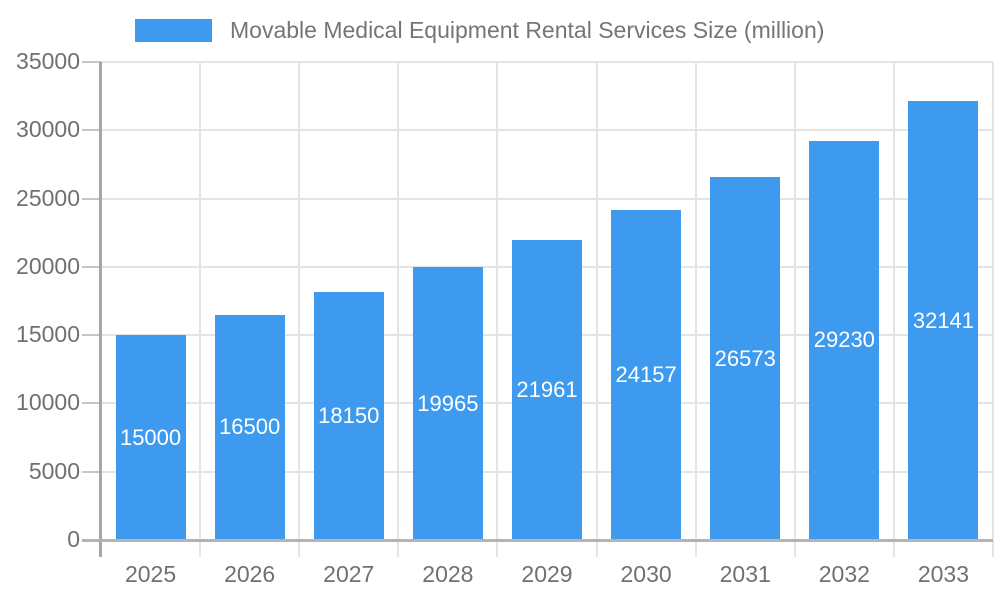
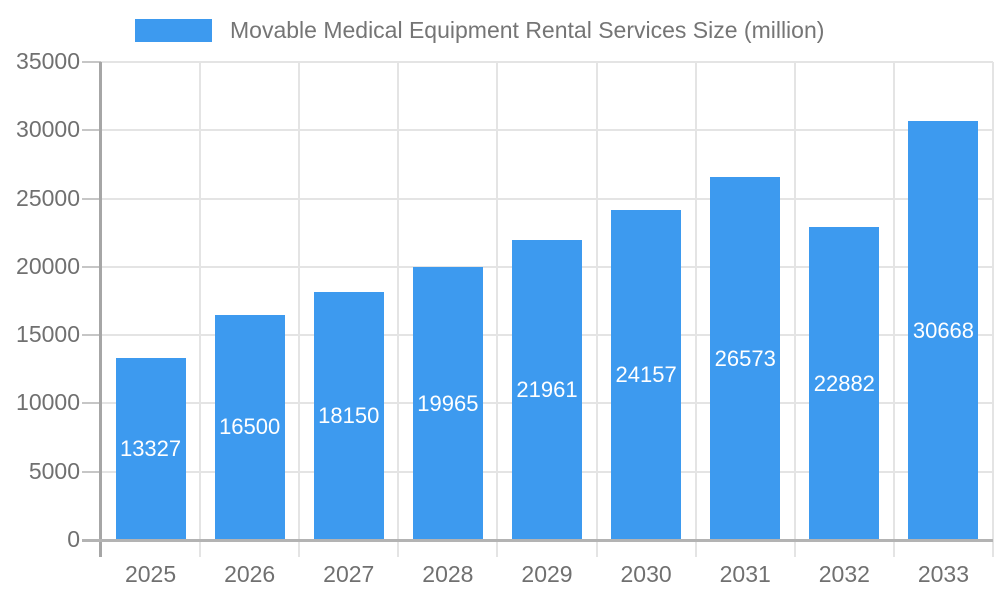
2025: 15000 -> 13327
2032: 29230 -> 22882
2033: 32141 -> 30668
